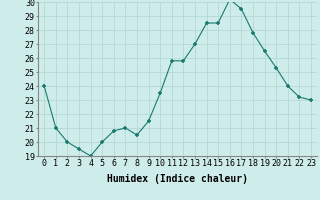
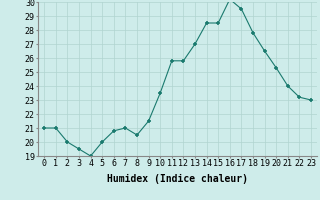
0: 24.0 -> 21.0
